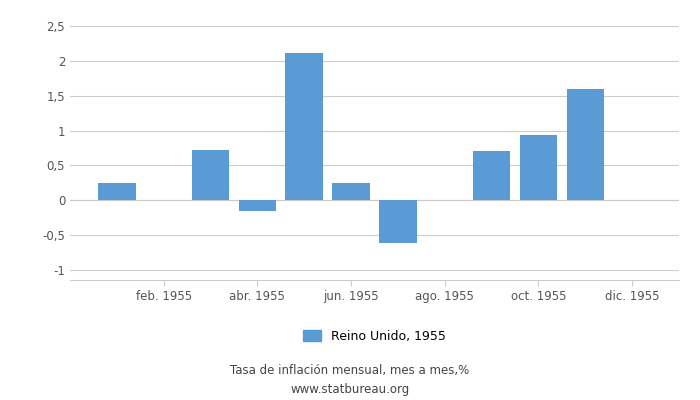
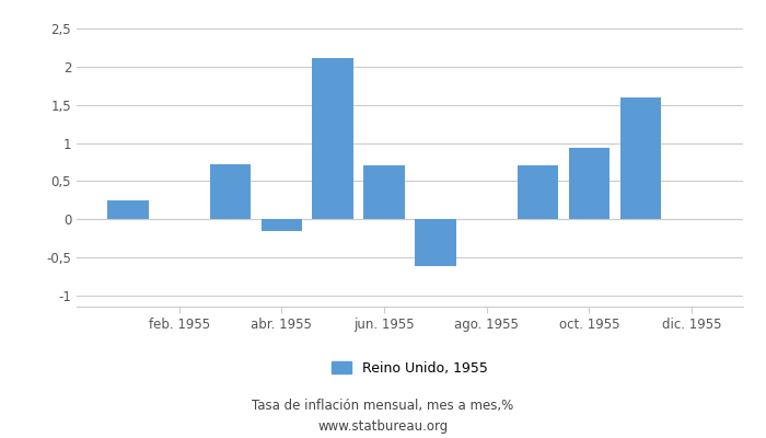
jun. 1955: 0,25 -> 0,70
